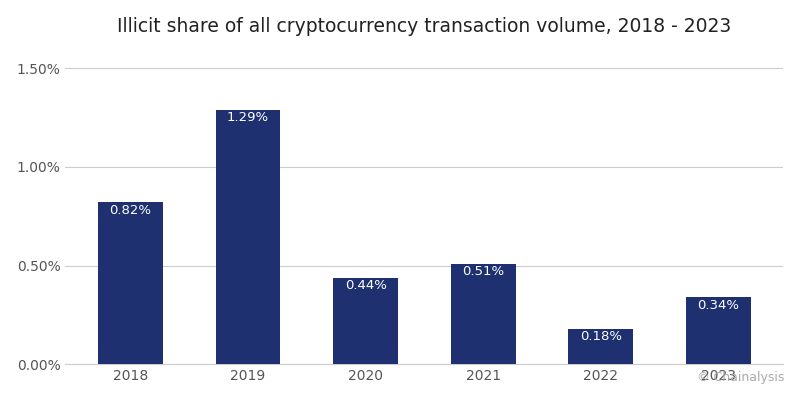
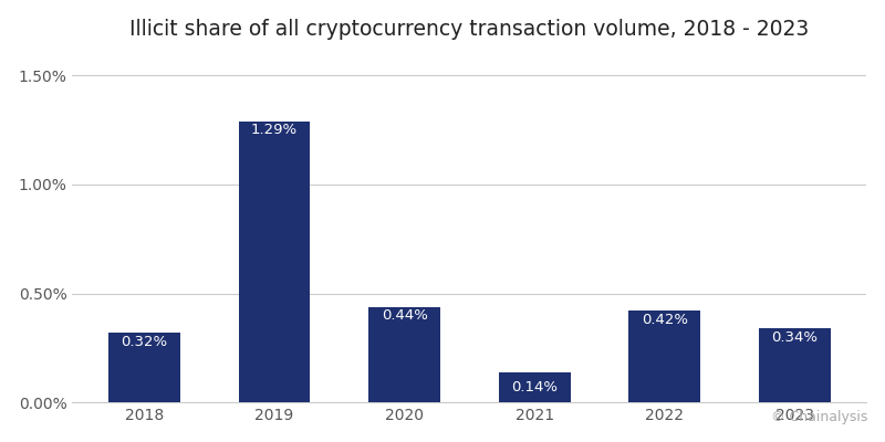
2018: 0.82% -> 0.32%
2021: 0.51% -> 0.14%
2022: 0.18% -> 0.42%
